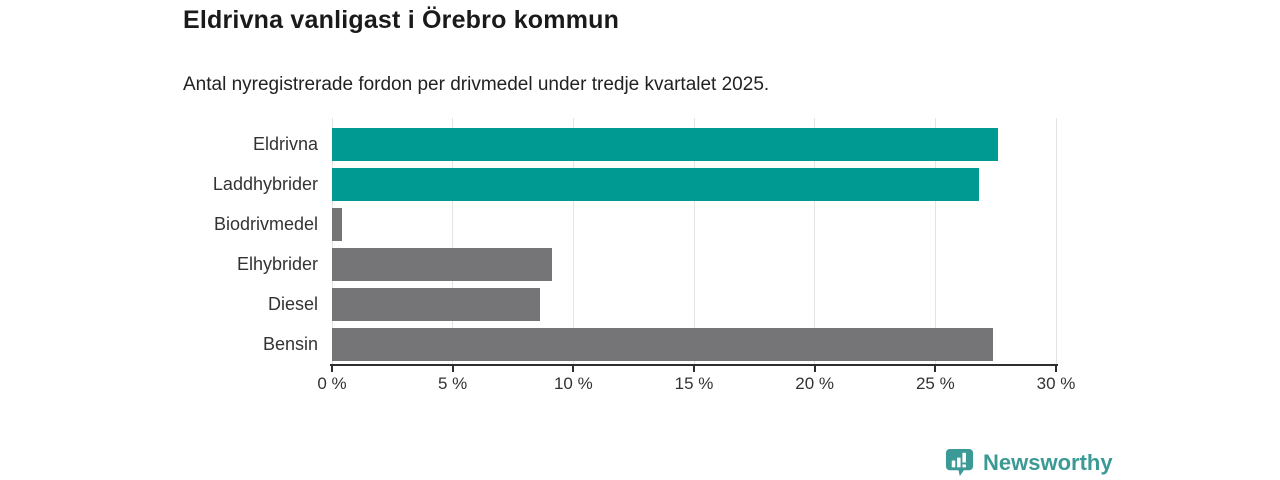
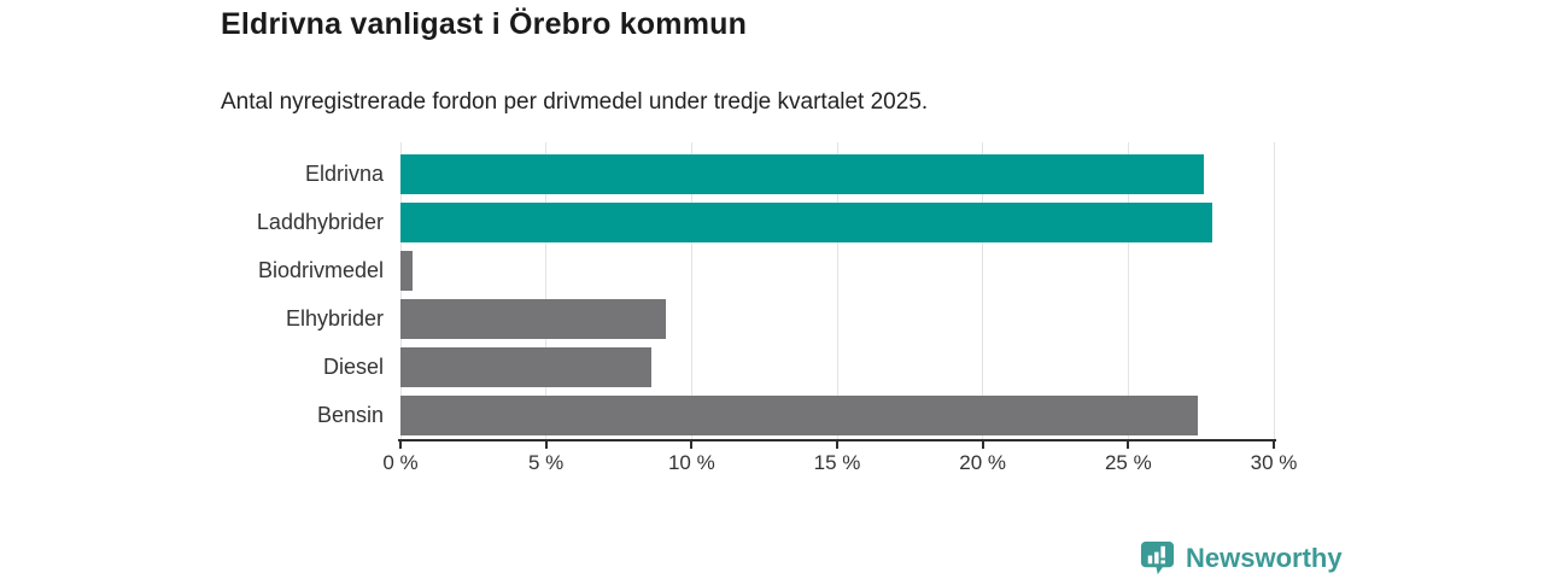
Laddhybrider: 26.8% -> 27.9%
